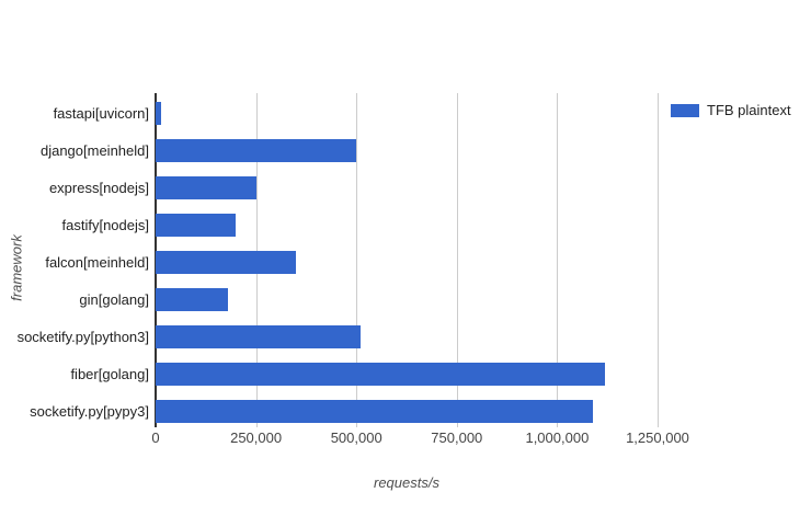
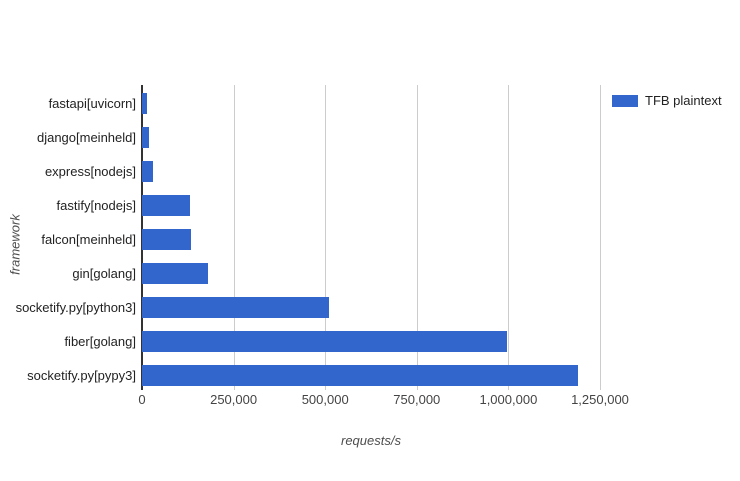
django[meinheld]: 500000 -> 20000
express[nodejs]: 250000 -> 30000
fastify[nodejs]: 200000 -> 130000
falcon[meinheld]: 350000 -> 130000
fiber[golang]: 1120000 -> 1000000
socketify.py[pypy3]: 1090000 -> 1190000
